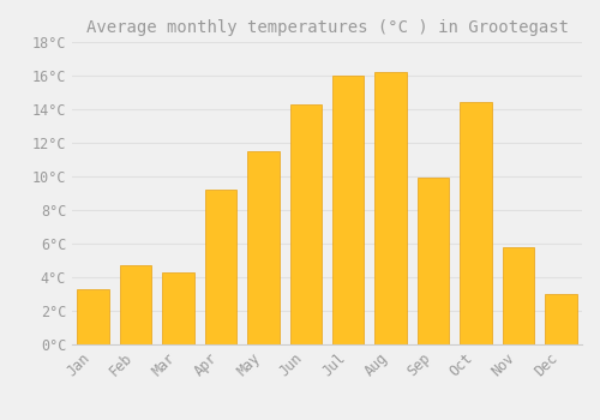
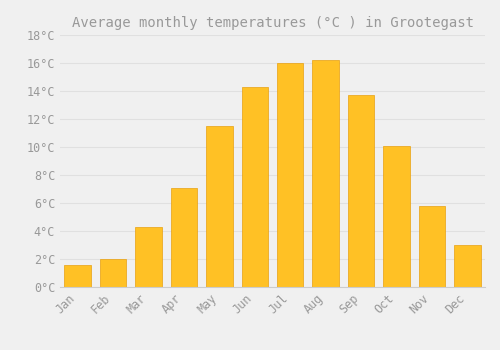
Jan: 3.3°C -> 1.6°C
Feb: 4.7°C -> 2.0°C
Apr: 9.2°C -> 7.1°C
Sep: 9.9°C -> 13.7°C
Oct: 14.4°C -> 10.1°C
